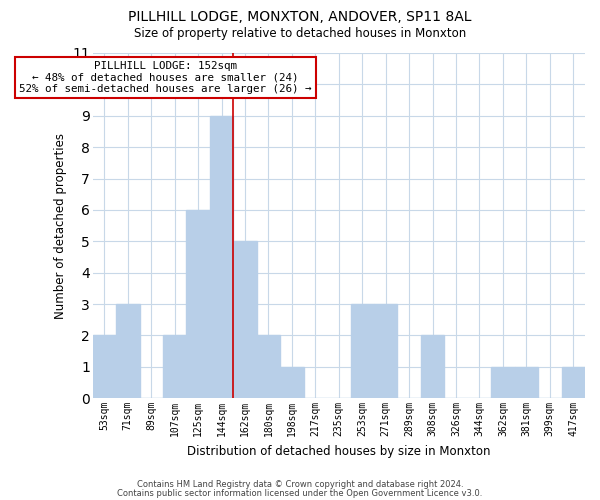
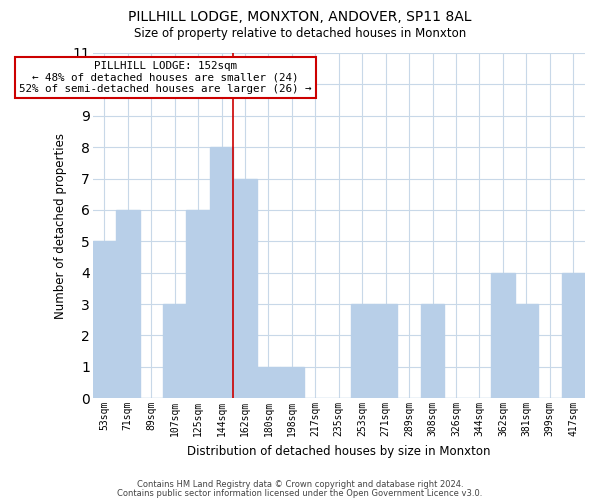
53sqm: 2 -> 5
71sqm: 3 -> 6
107sqm: 2 -> 3
144sqm: 9 -> 8
162sqm: 5 -> 7
180sqm: 2 -> 1
308sqm: 2 -> 3
362sqm: 1 -> 4
381sqm: 1 -> 3
417sqm: 1 -> 4
